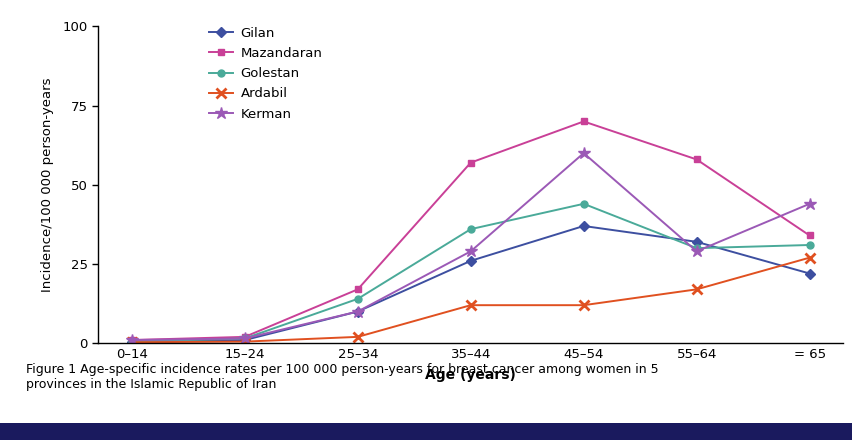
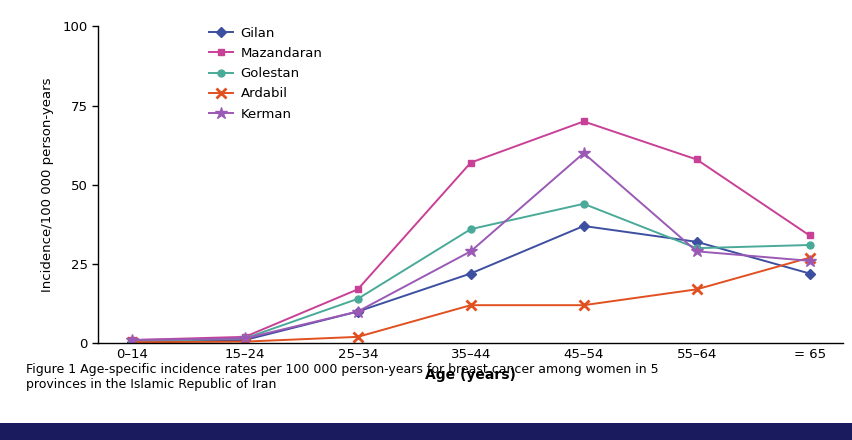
Gilan/35–44: 26.0 -> 22.0
Kerman/= 65: 44.0 -> 26.0
